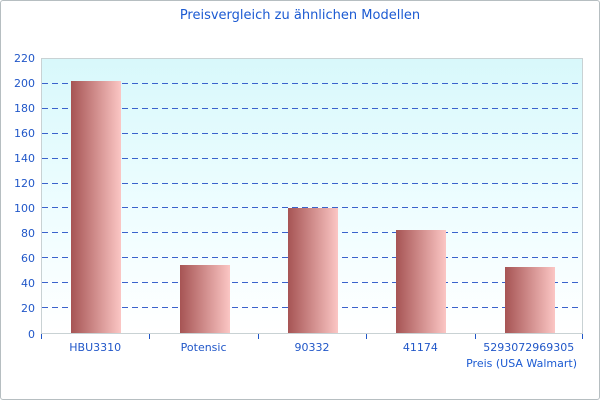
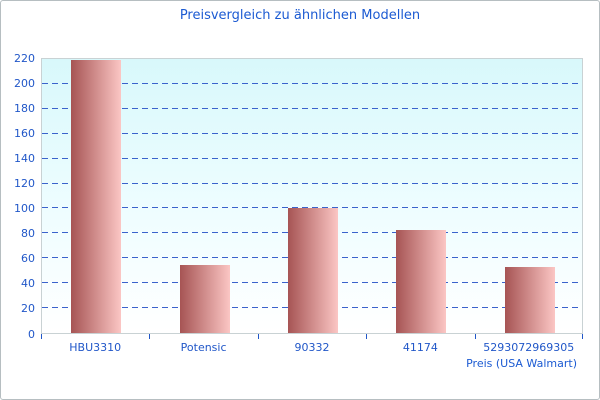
HBU3310: 202 -> 219
